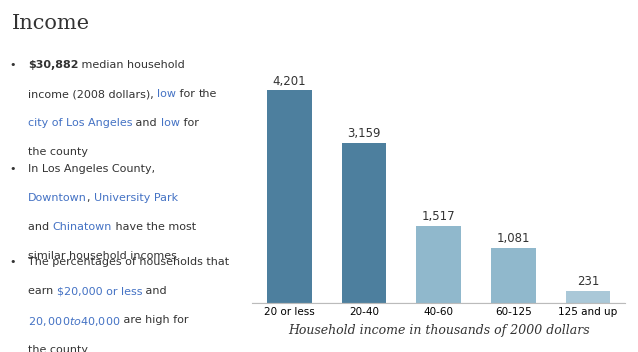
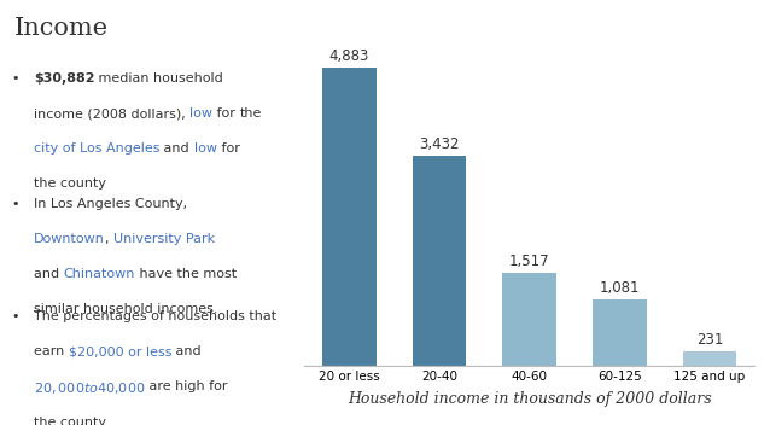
20 or less: 4,201 -> 4,883
20-40: 3,159 -> 3,432
